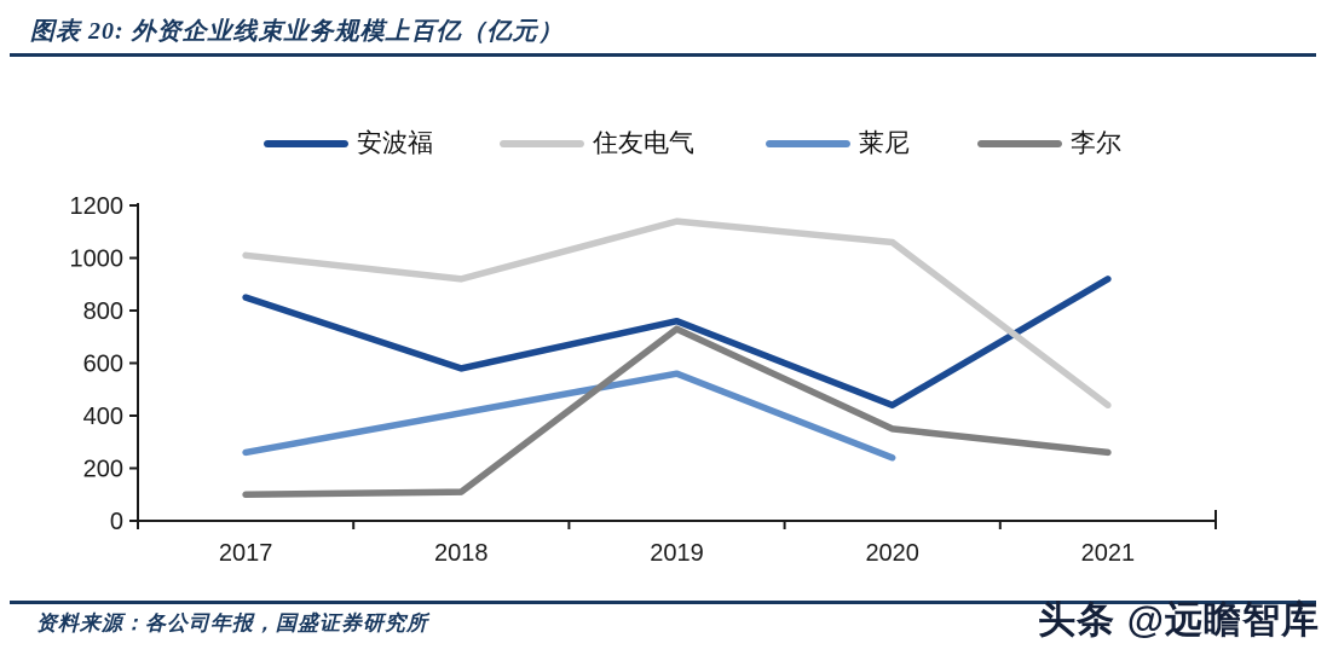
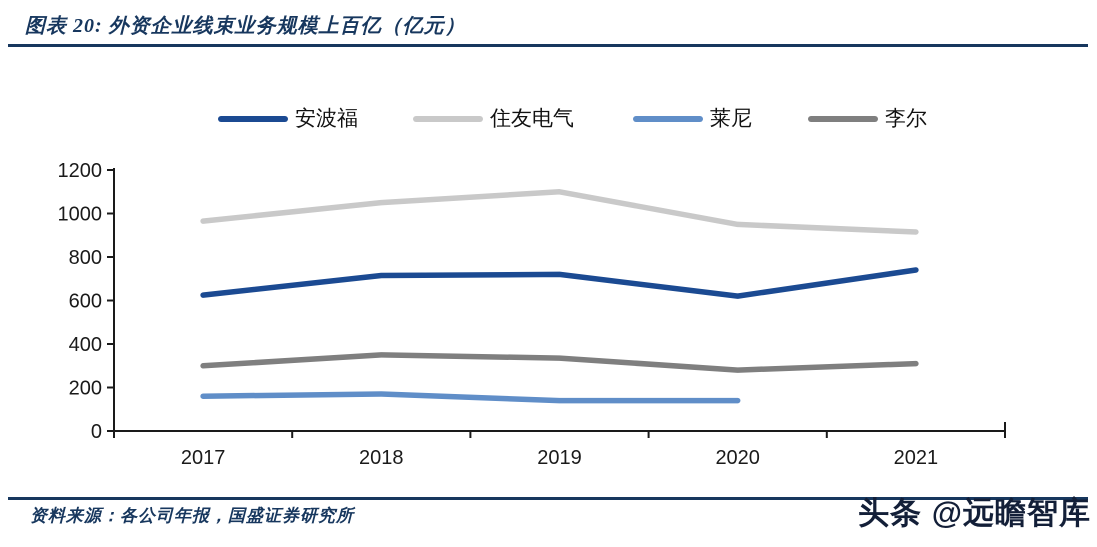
安波福/2017: 850 -> 620
住友电气/2017: 1010 -> 960
莱尼/2017: 260 -> 160
李尔/2017: 100 -> 300
安波福/2018: 580 -> 720
住友电气/2018: 920 -> 1050
莱尼/2018: 410 -> 170
李尔/2018: 110 -> 350
安波福/2019: 760 -> 720
住友电气/2019: 1140 -> 1100
莱尼/2019: 560 -> 140
李尔/2019: 730 -> 340
安波福/2020: 440 -> 620
住友电气/2020: 1060 -> 950
莱尼/2020: 240 -> 140
李尔/2020: 350 -> 280
安波福/2021: 920 -> 740
住友电气/2021: 440 -> 920
李尔/2021: 260 -> 310
